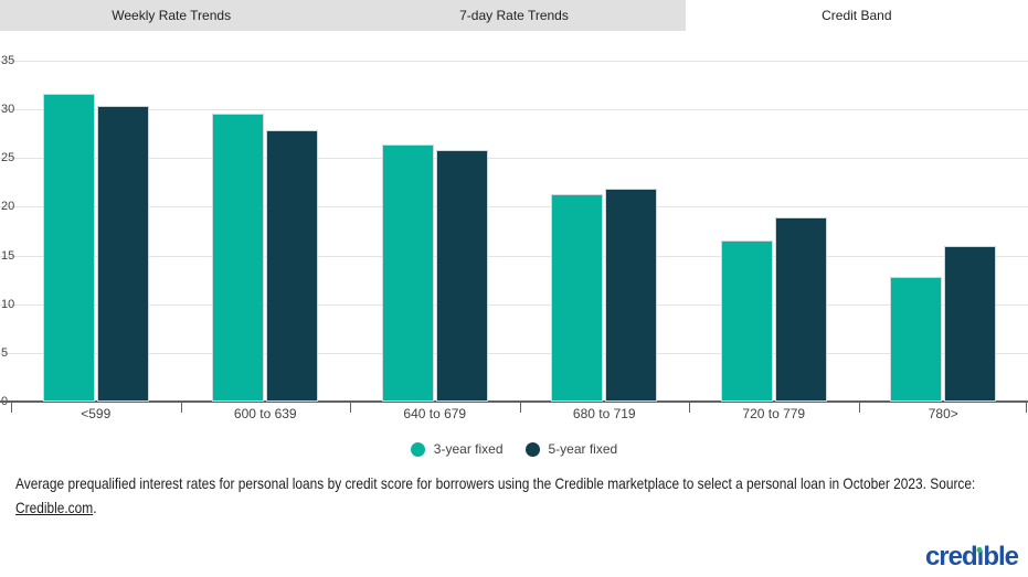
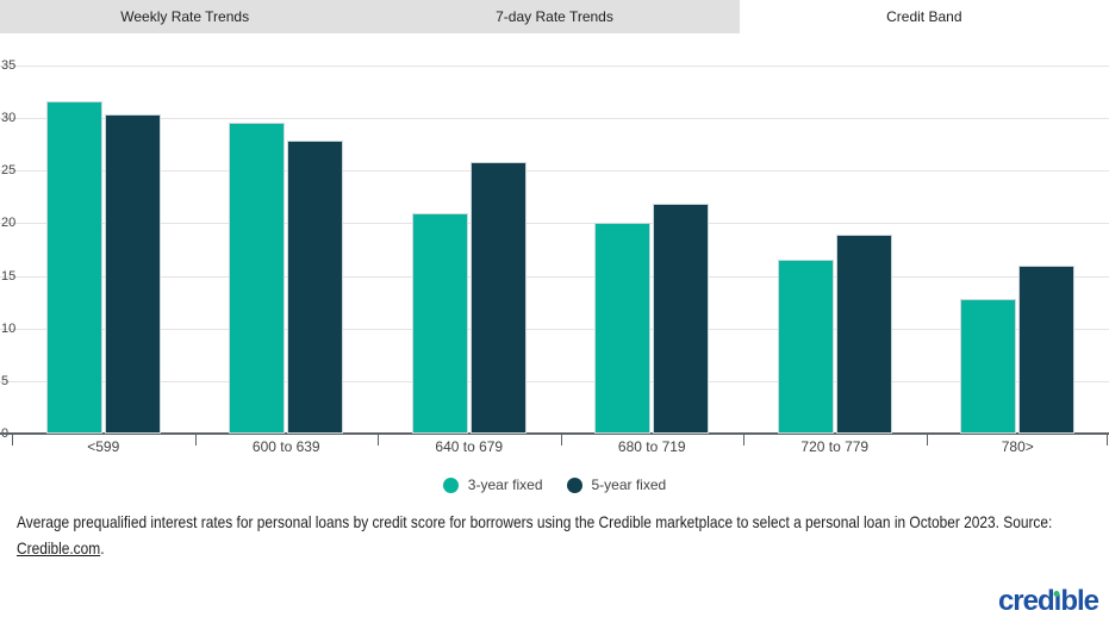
3-year fixed/640 to 679: 26 -> 21
3-year fixed/680 to 719: 21 -> 20
